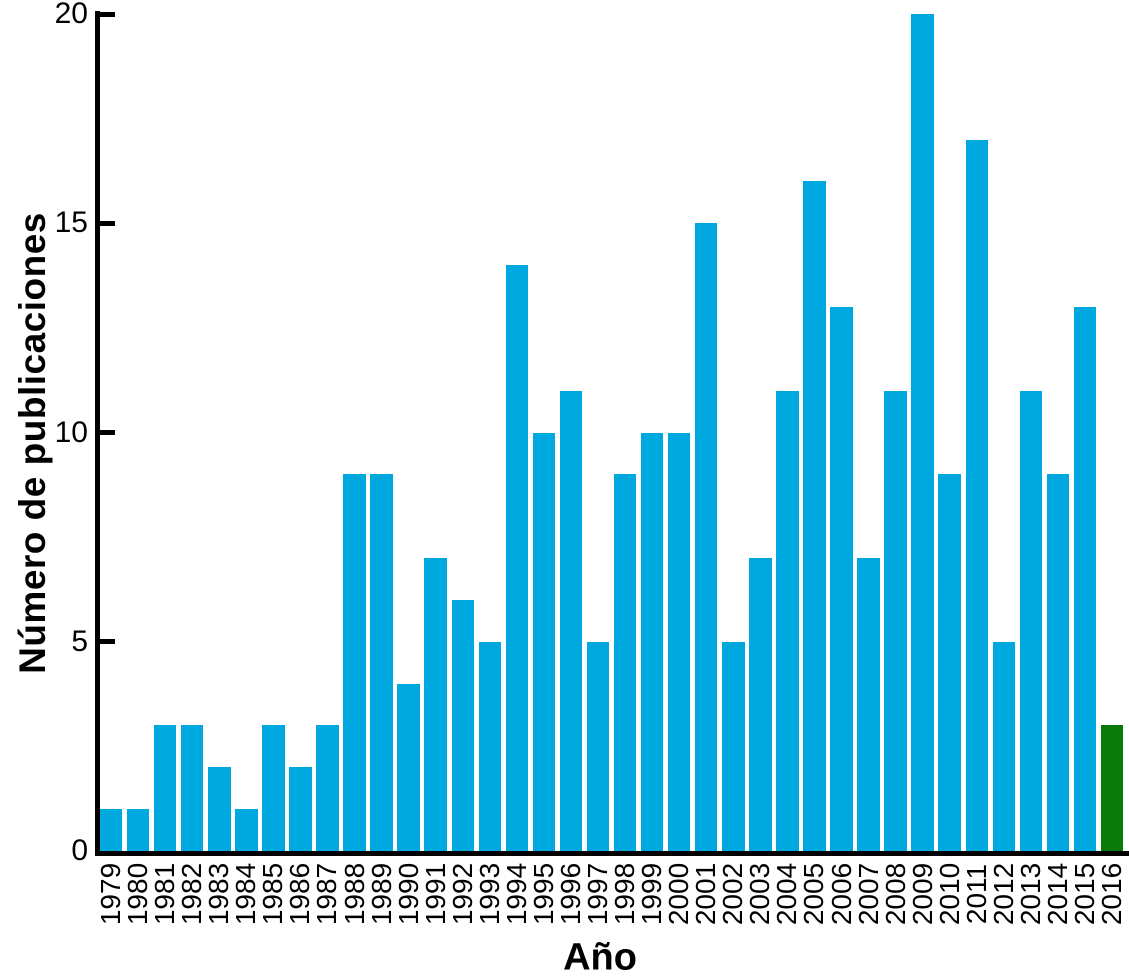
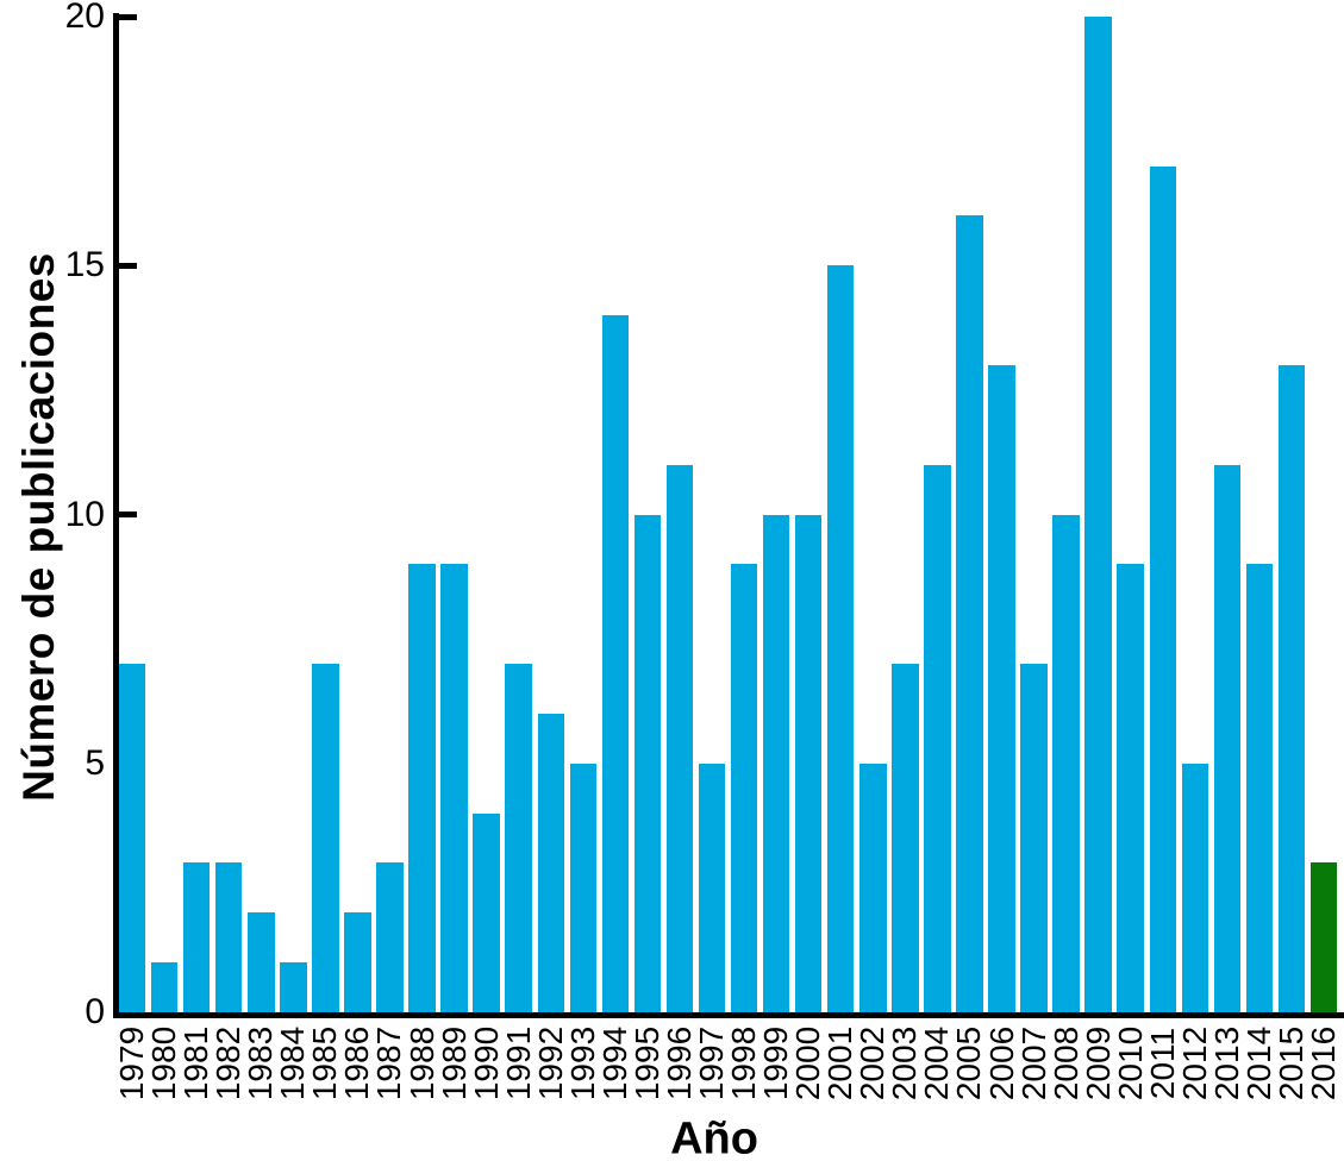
1979: 1 -> 7
1985: 3 -> 7
2008: 11 -> 10
